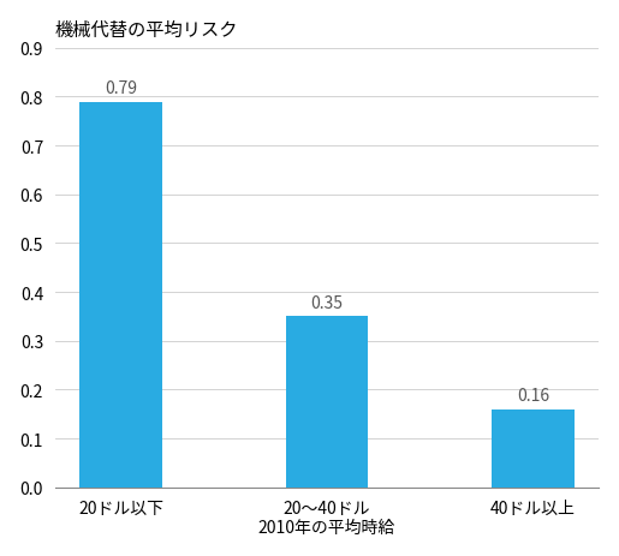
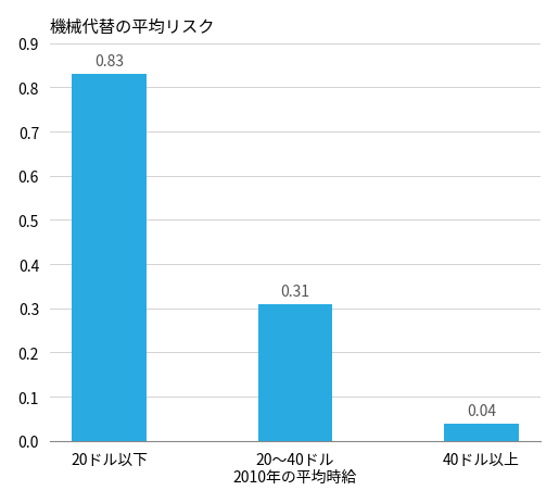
20ドル以下: 0.79 -> 0.83
20～40ドル: 0.35 -> 0.31
40ドル以上: 0.16 -> 0.04
